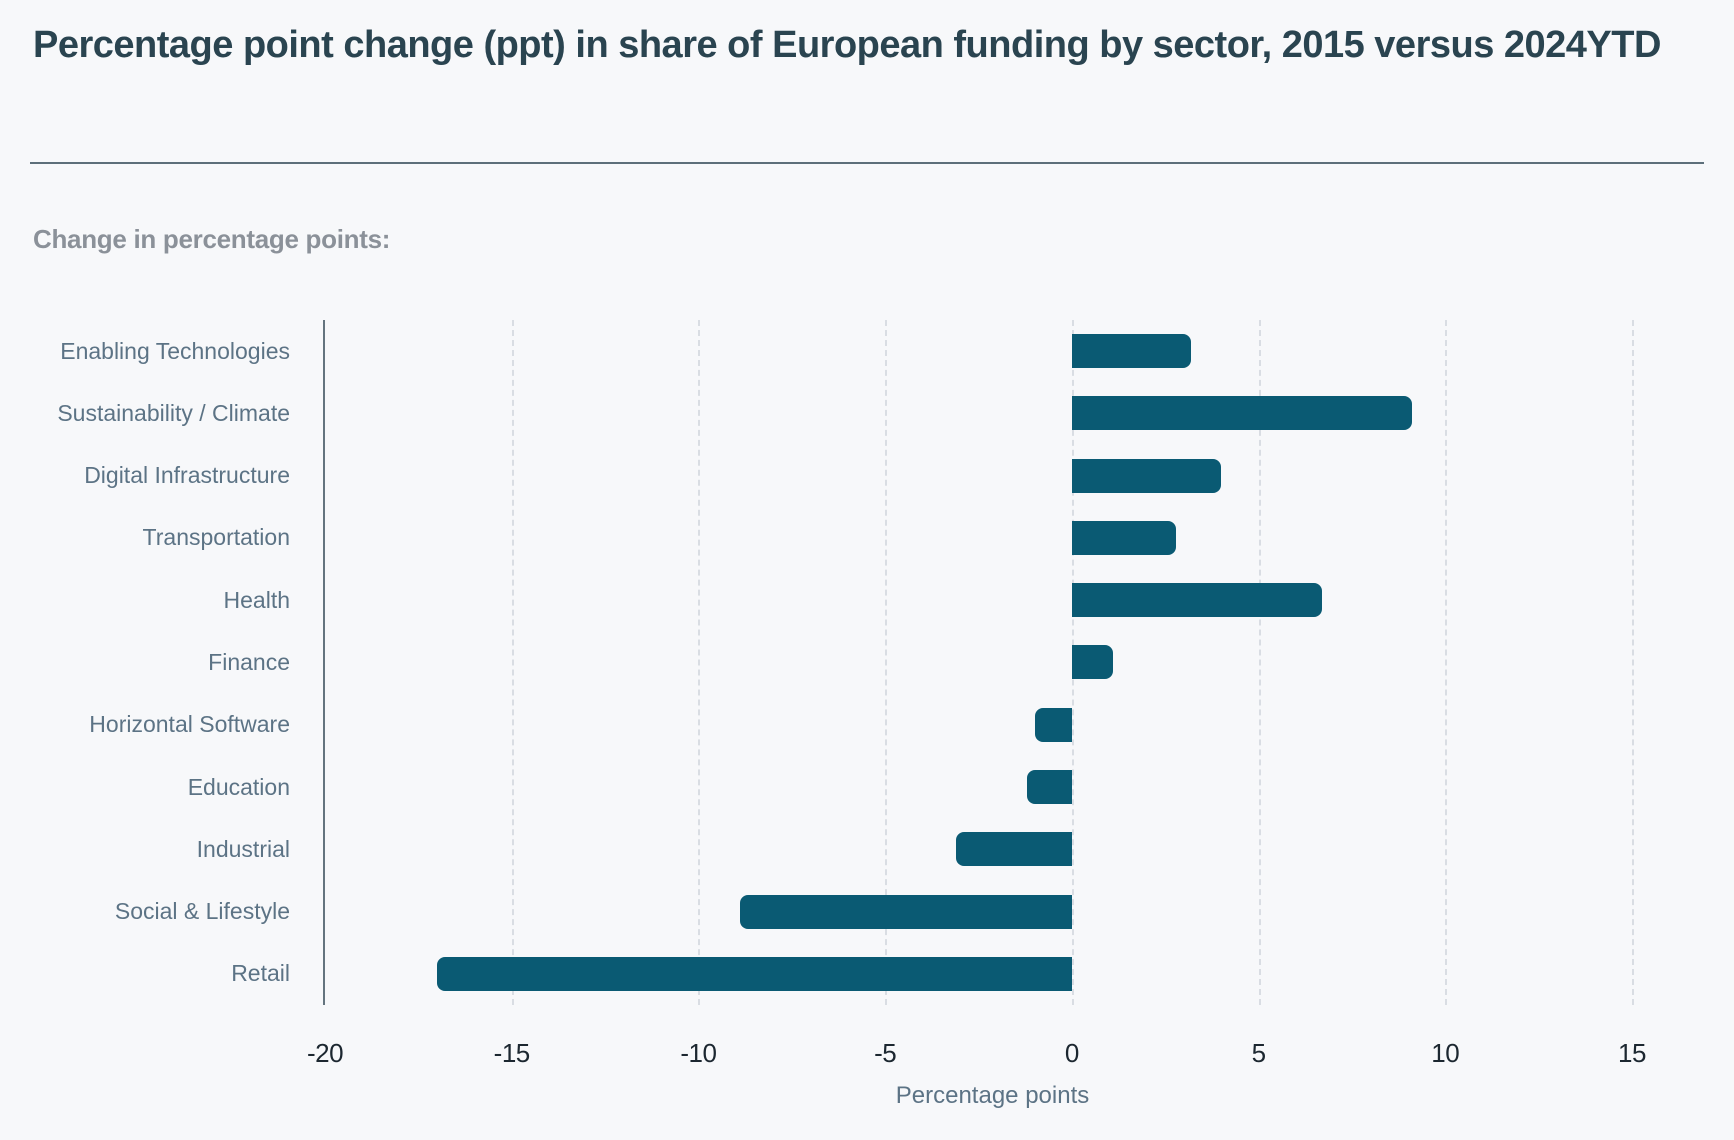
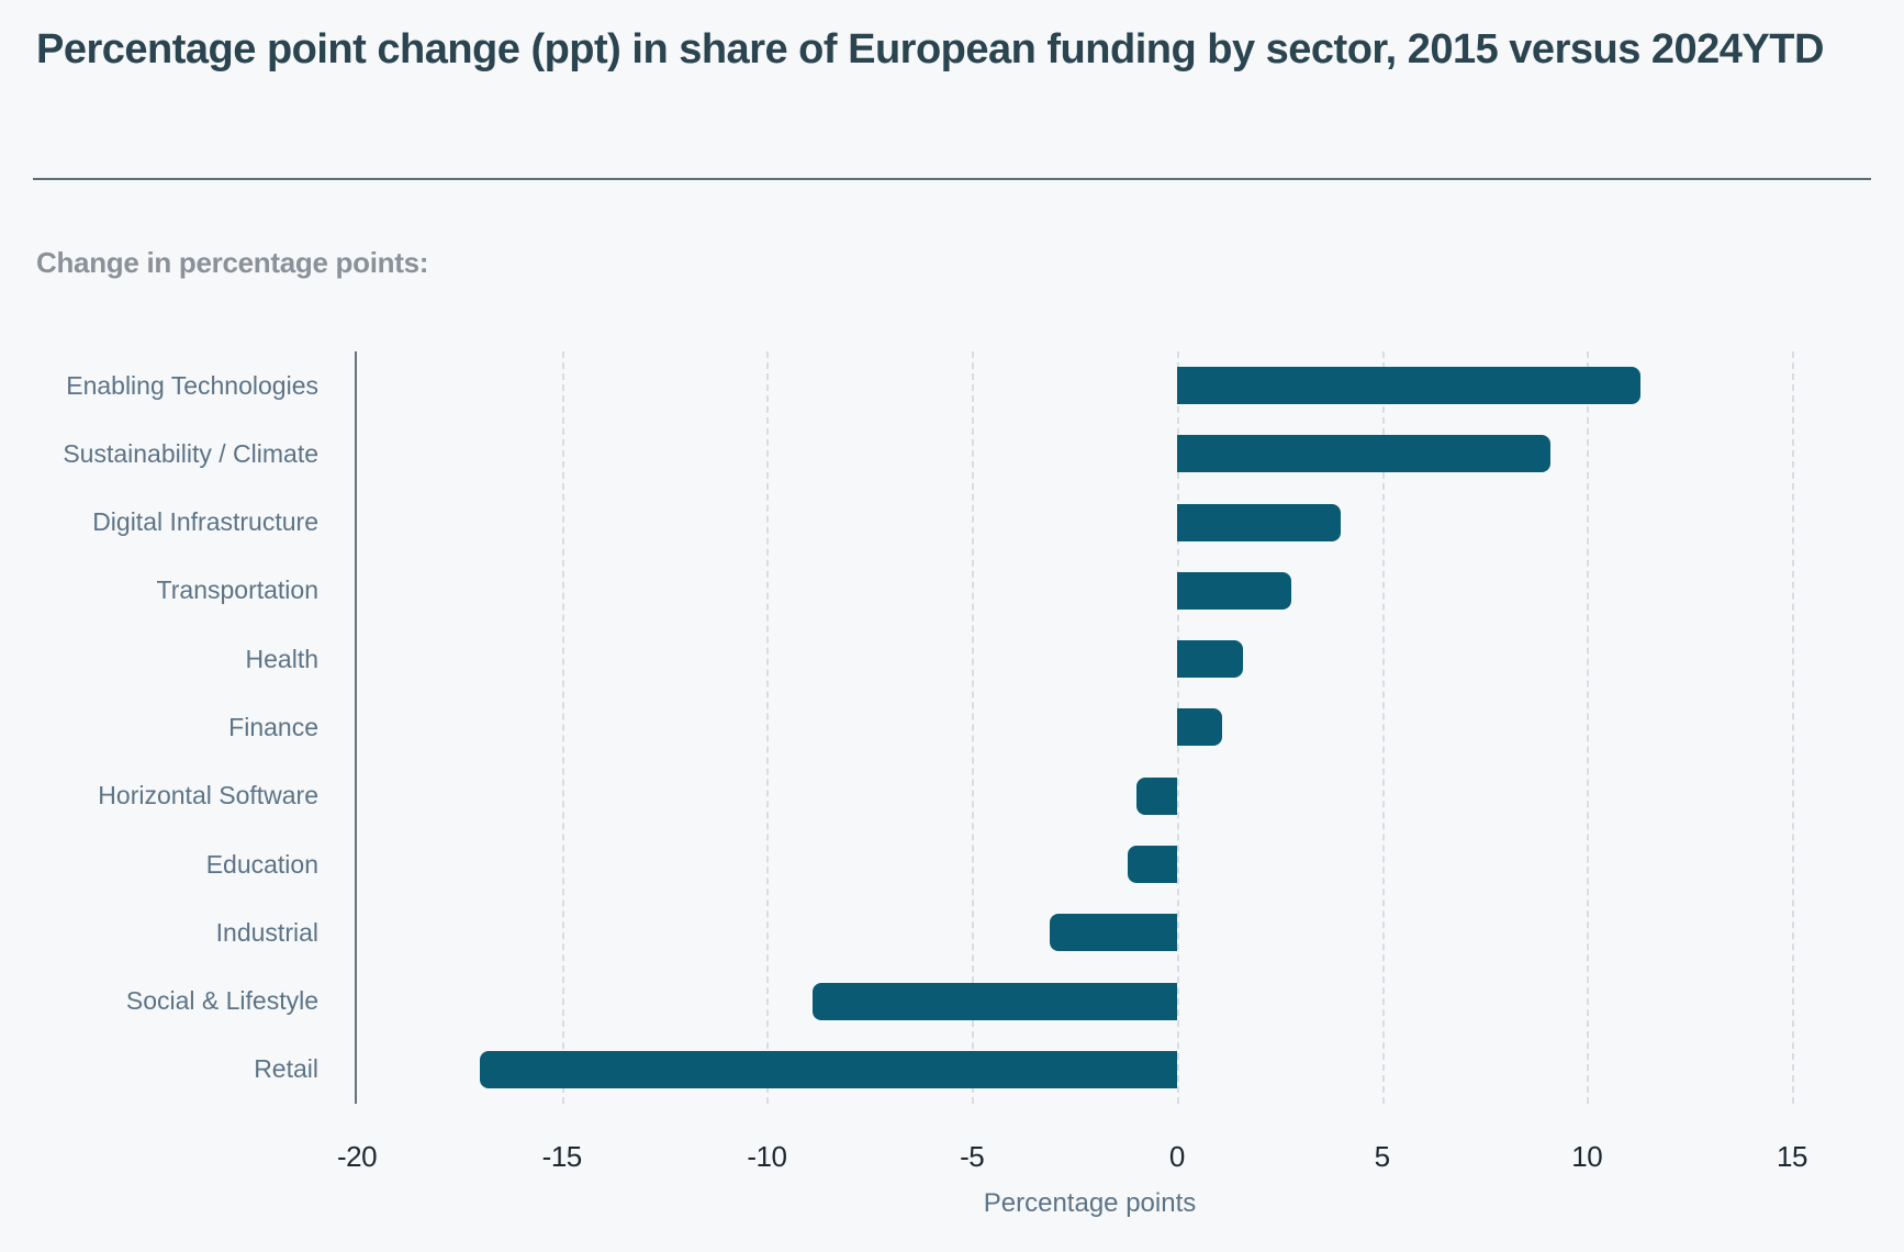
Enabling Technologies: 3.2 -> 11.3
Health: 6.7 -> 1.6
